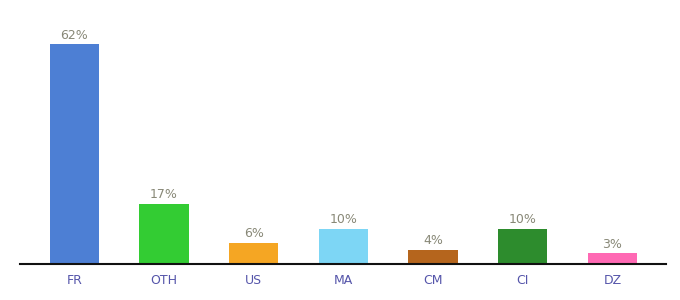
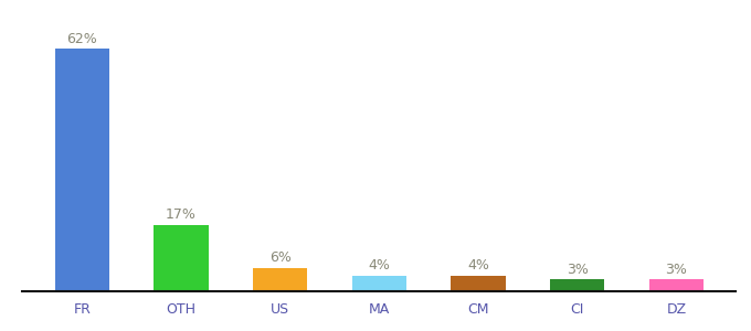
MA: 10% -> 4%
CI: 10% -> 3%
